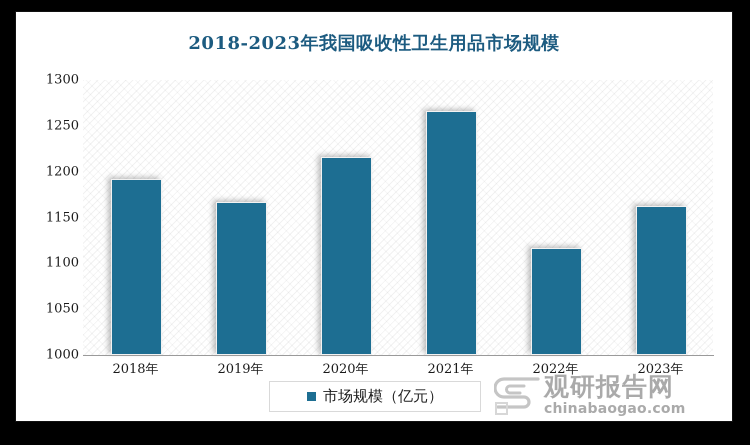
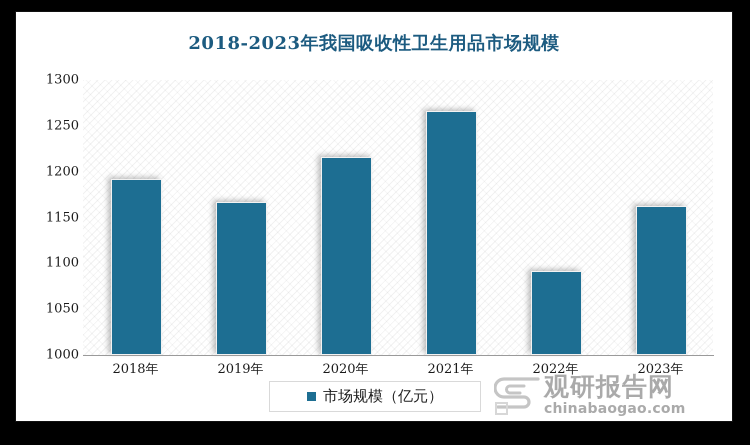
2022年: 1120 -> 1090
